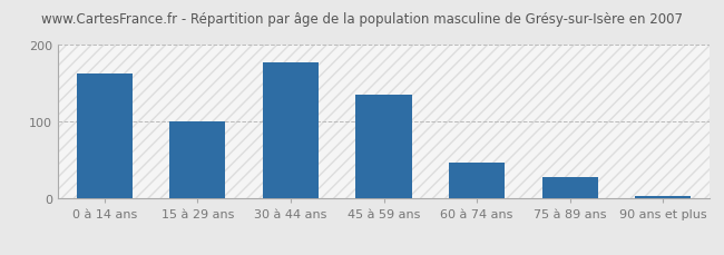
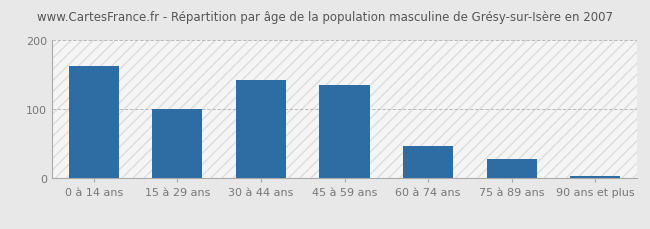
30 à 44 ans: 178 -> 143
